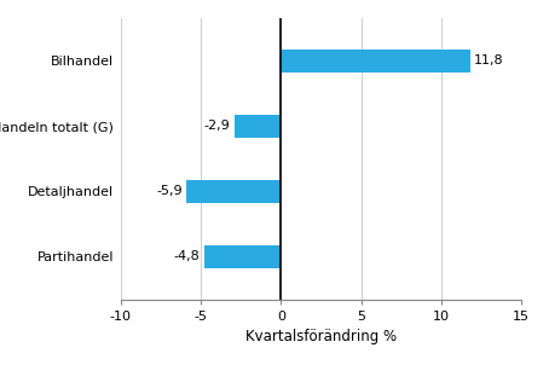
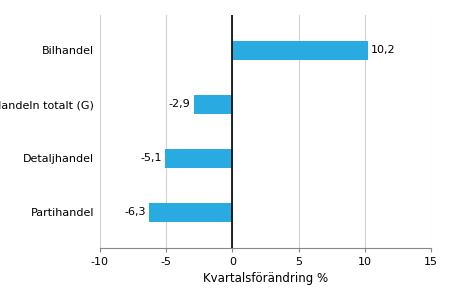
Bilhandel: 11,8 -> 10,2
Detaljhandel: -5,9 -> -5,1
Partihandel: -4,8 -> -6,3
